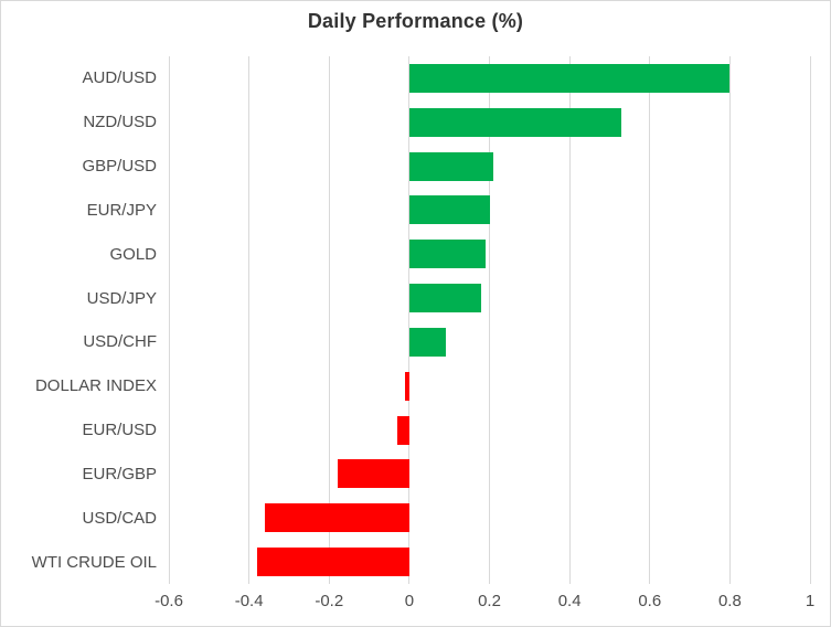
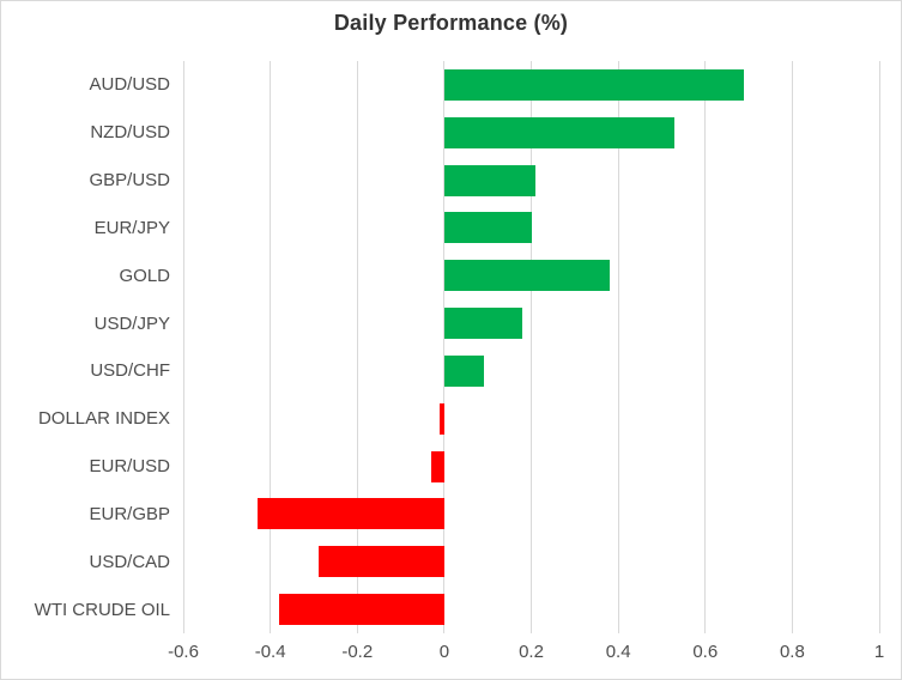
AUD/USD: 0.80 -> 0.69
GOLD: 0.19 -> 0.38
EUR/GBP: -0.18 -> -0.43
USD/CAD: -0.36 -> -0.29
